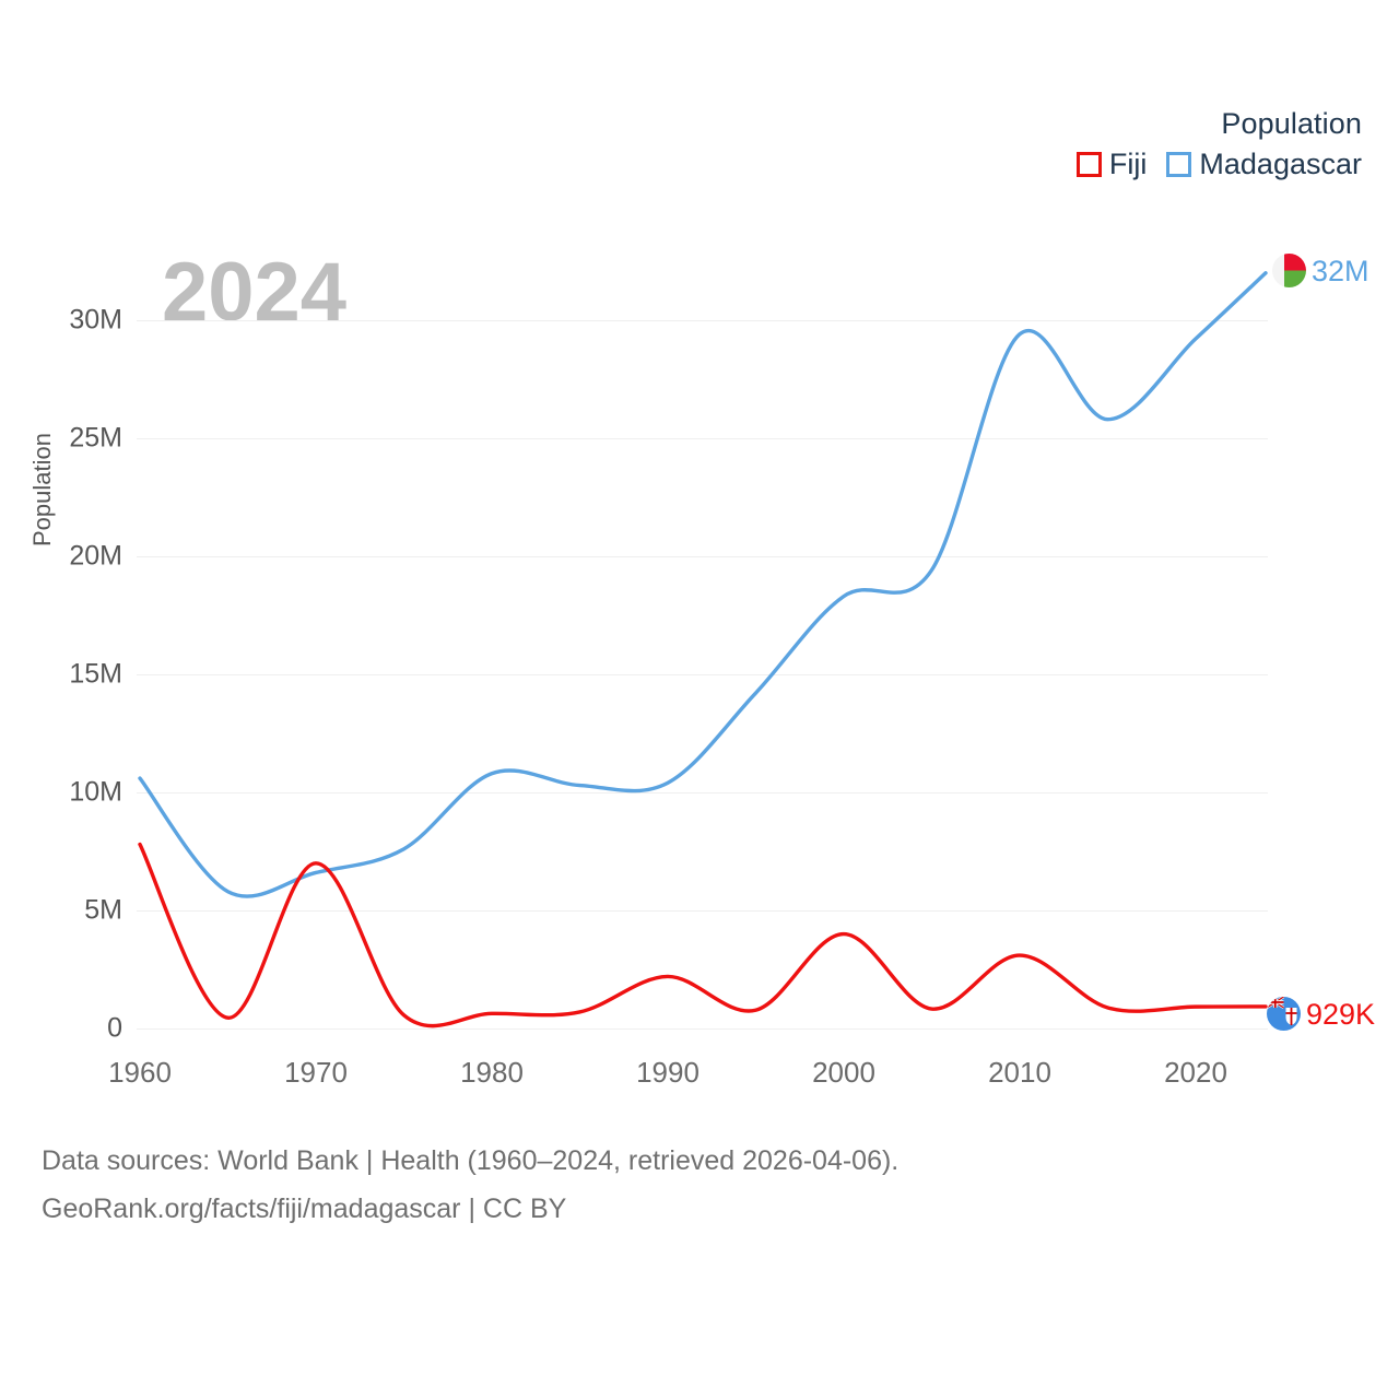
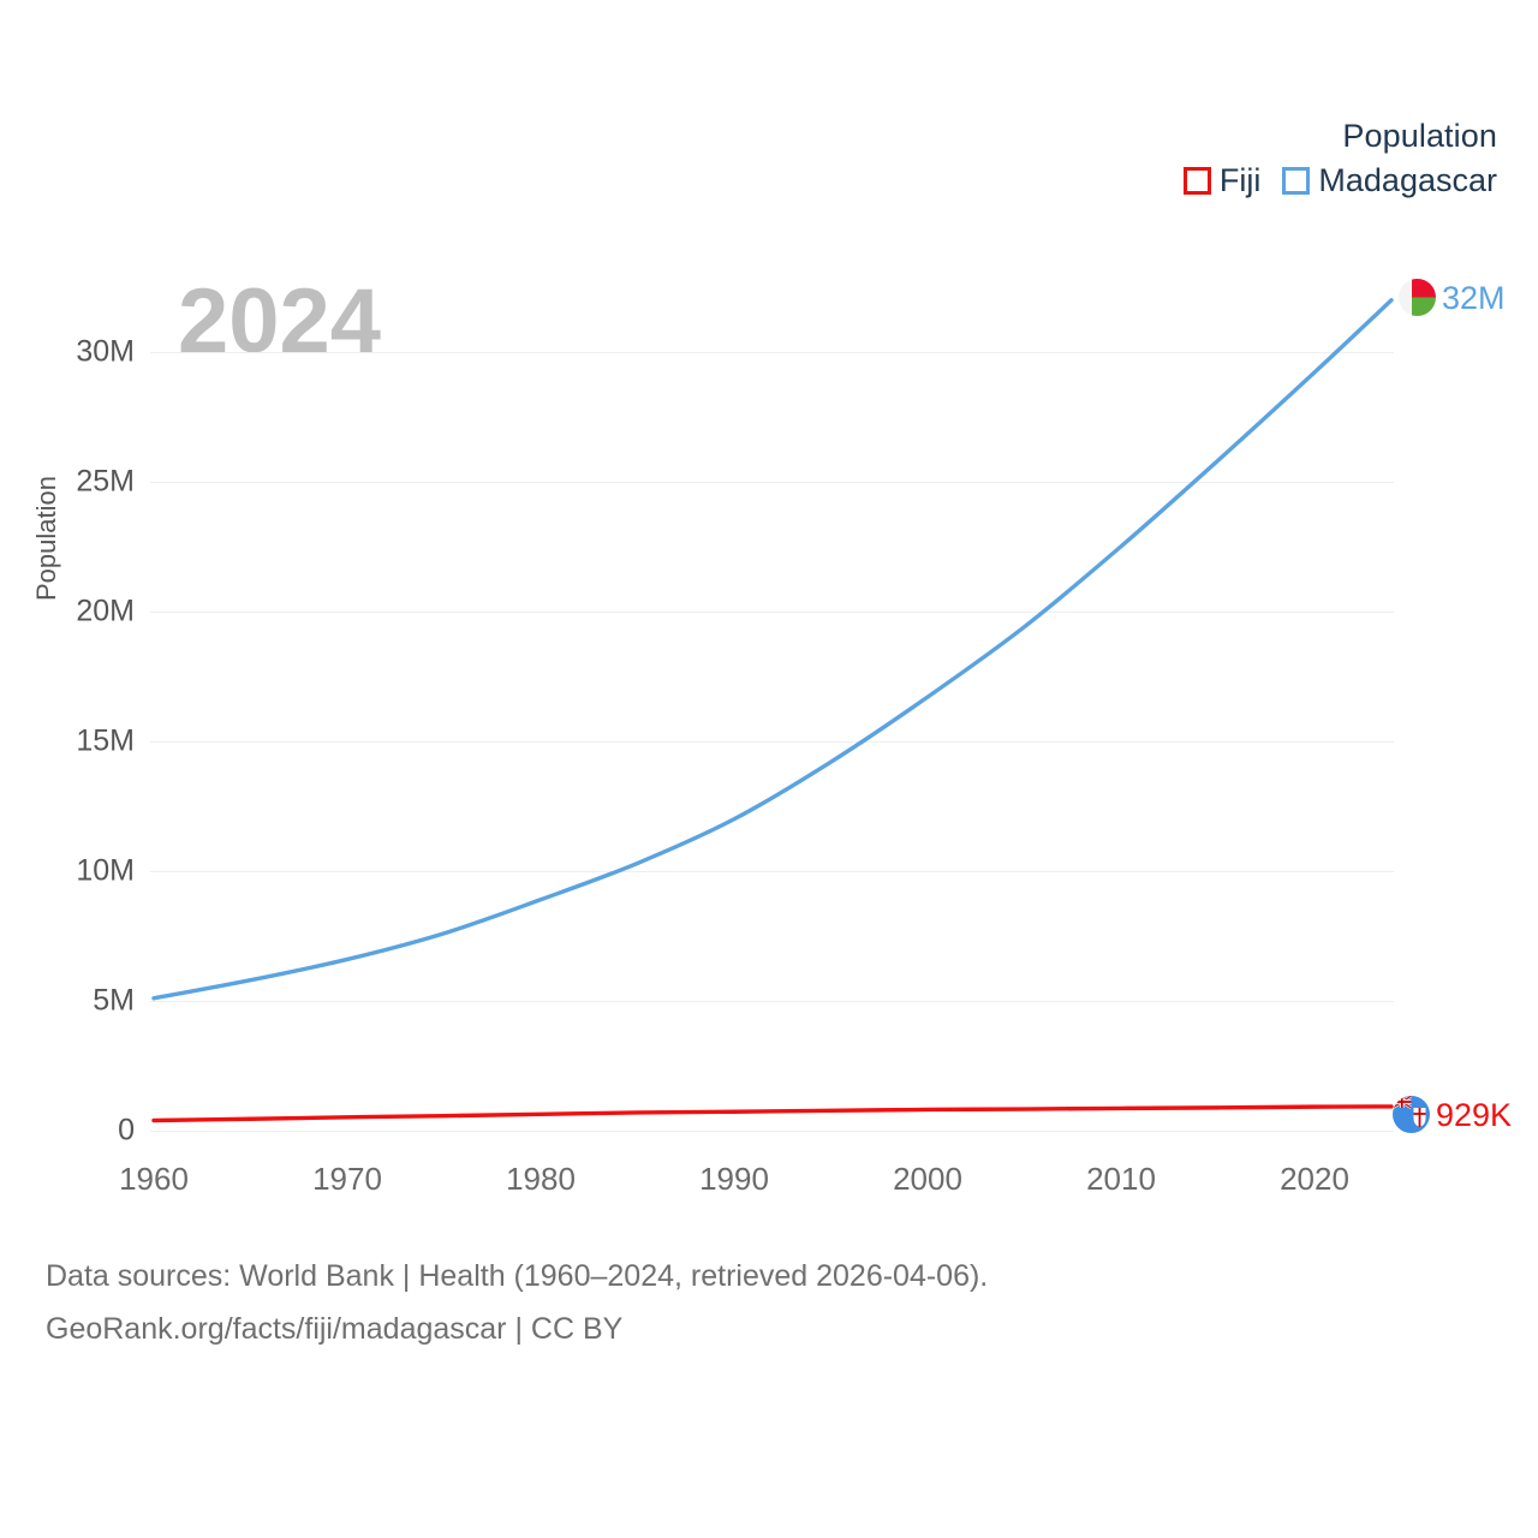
Madagascar/1960: 10.6M -> 5.1M
Fiji/1960: 7.8M -> 0.4M
Fiji/1970: 7.0M -> 0.5M
Madagascar/1980: 10.8M -> 8.9M
Madagascar/1990: 10.4M -> 12.0M
Fiji/1990: 2.2M -> 0.7M
Madagascar/2000: 18.3M -> 16.7M
Fiji/2000: 4.0M -> 0.8M
Madagascar/2010: 29.4M -> 22.5M
Fiji/2010: 3.1M -> 0.9M
